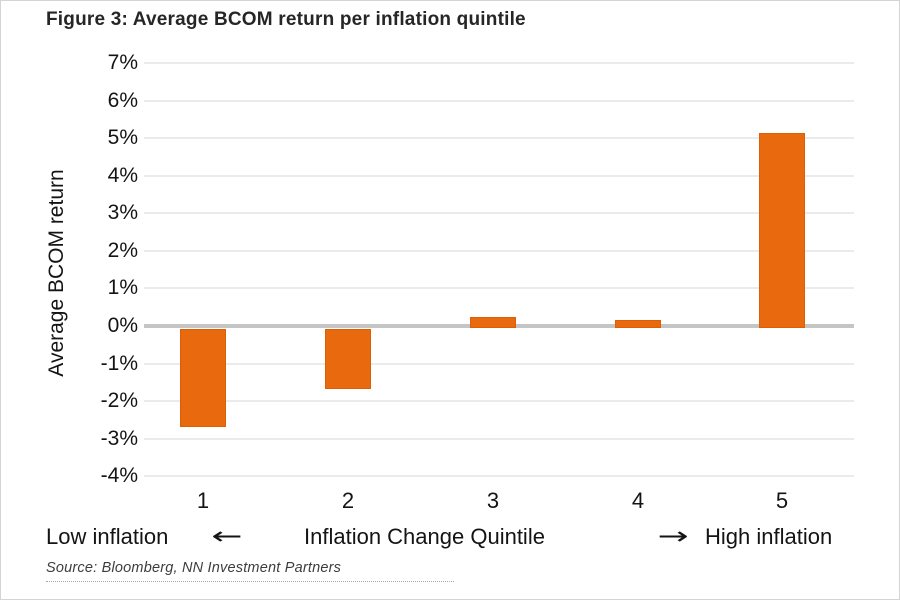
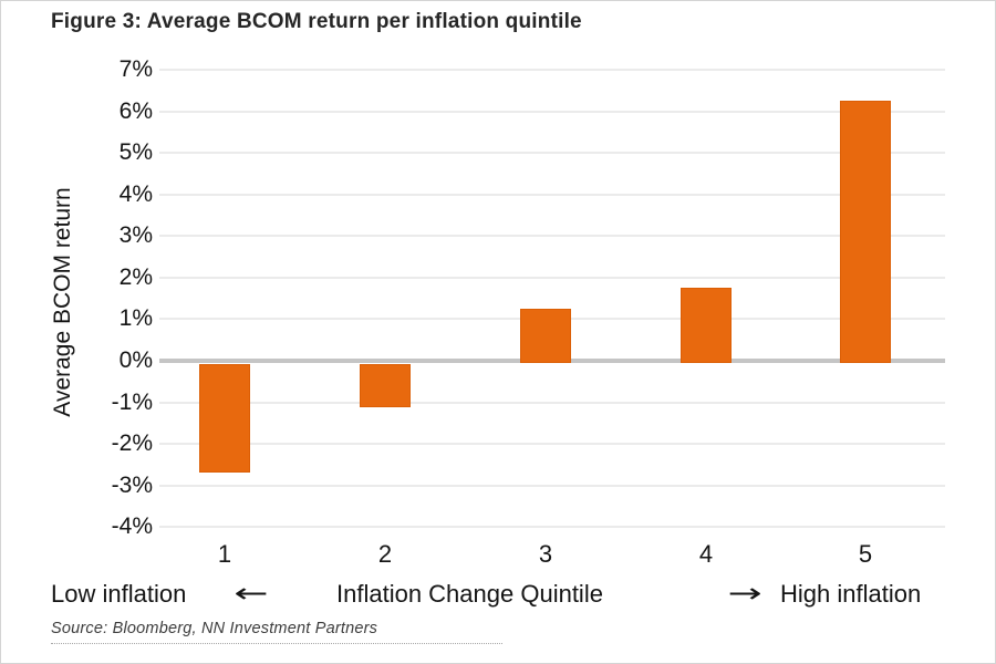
2: -1.6% -> -1.1%
3: 0.3% -> 1.3%
4: 0.2% -> 1.8%
5: 5.2% -> 6.3%
